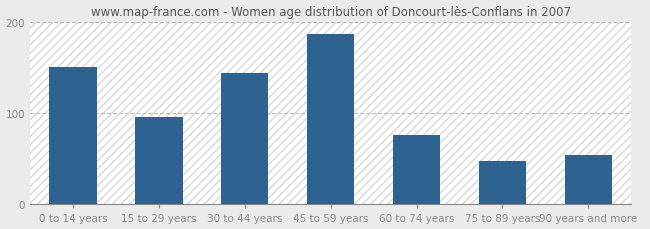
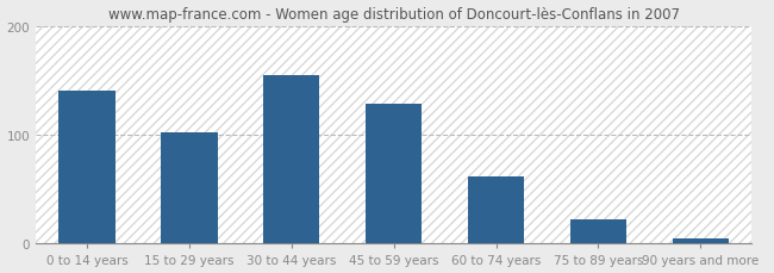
0 to 14 years: 150 -> 140
15 to 29 years: 96 -> 102
30 to 44 years: 144 -> 155
45 to 59 years: 186 -> 128
60 to 74 years: 76 -> 62
75 to 89 years: 48 -> 22
90 years and more: 54 -> 5
